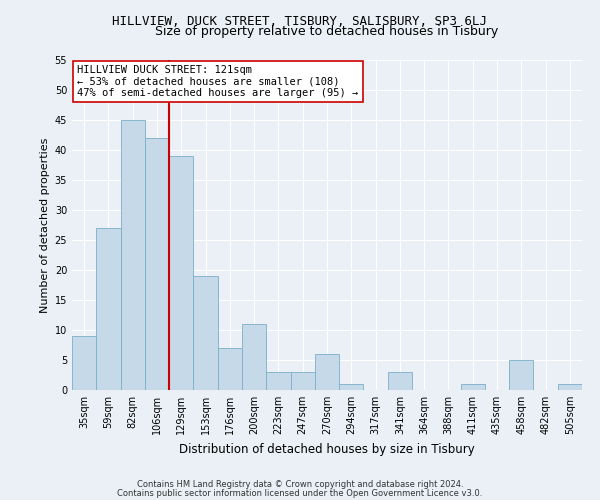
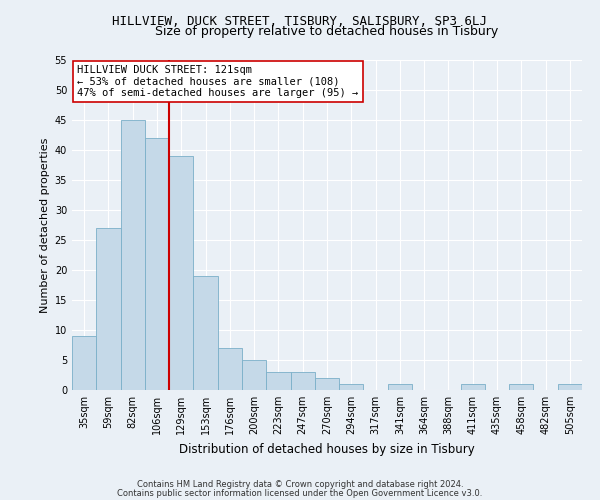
200sqm: 11 -> 5
270sqm: 6 -> 2
341sqm: 3 -> 1
458sqm: 5 -> 1
